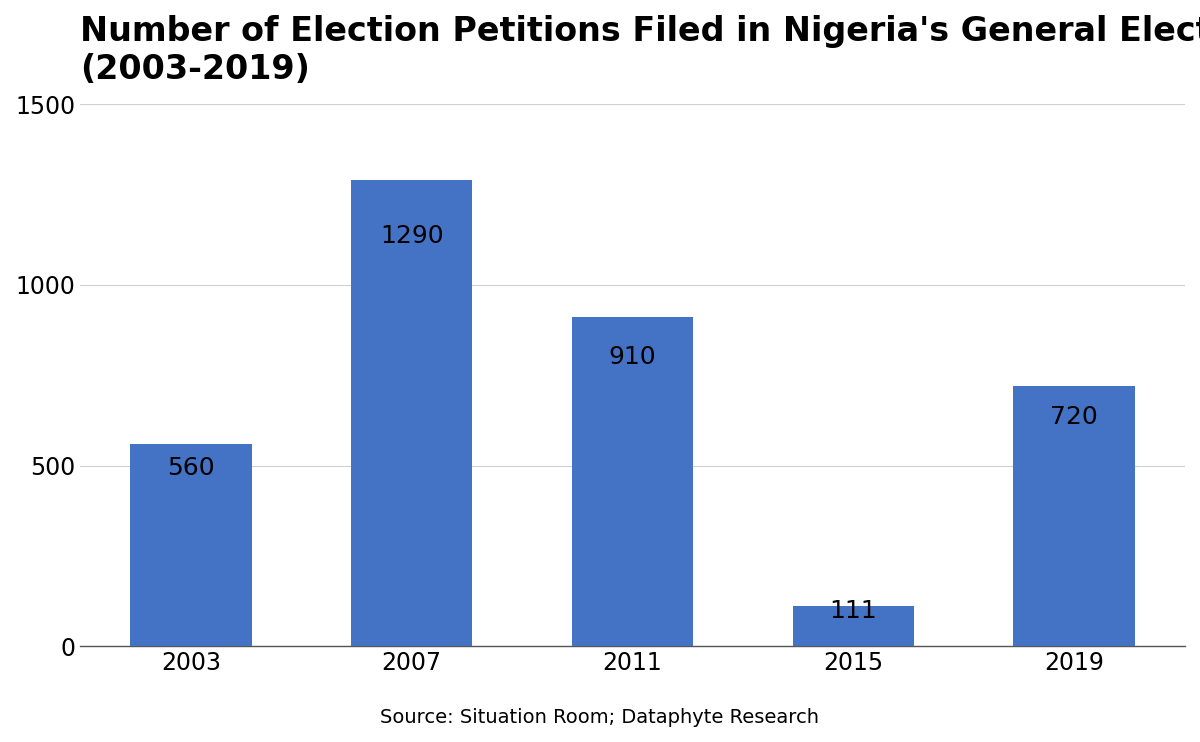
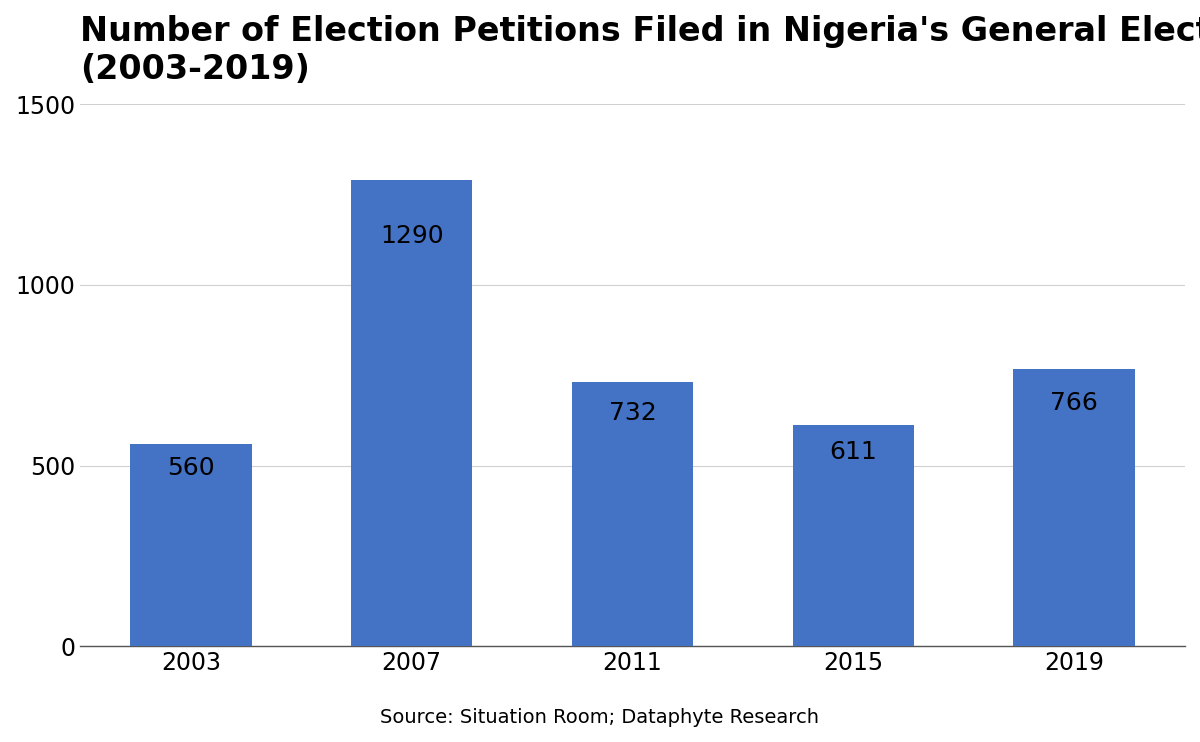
2011: 910 -> 732
2015: 111 -> 611
2019: 720 -> 766
